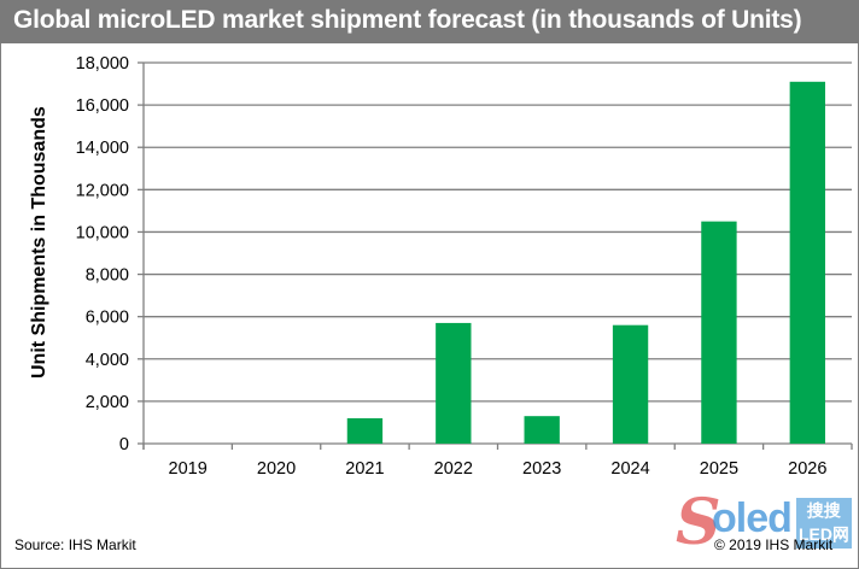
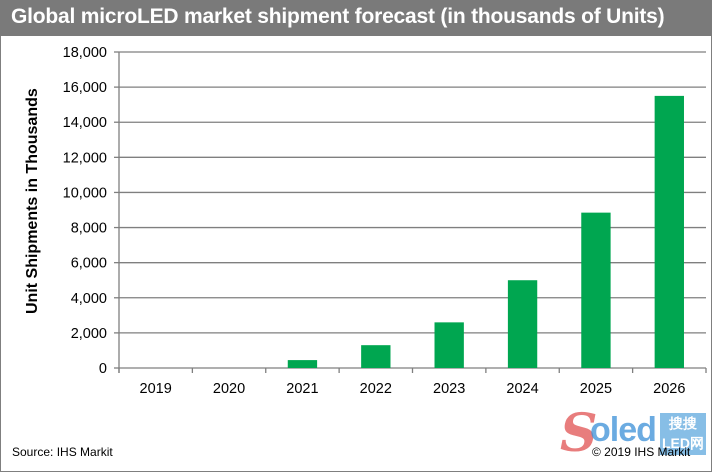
2021: 1200 -> 400
2022: 5700 -> 1300
2023: 1300 -> 2600
2024: 5600 -> 5000
2025: 10500 -> 8800
2026: 17100 -> 15500
